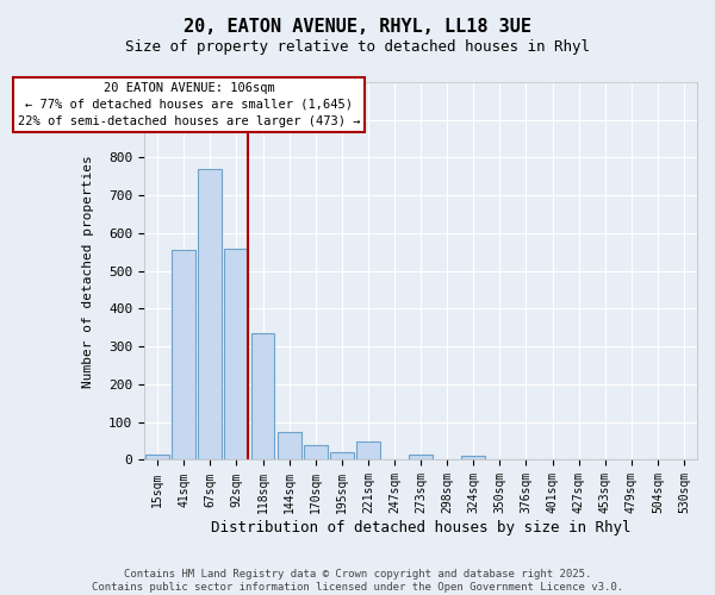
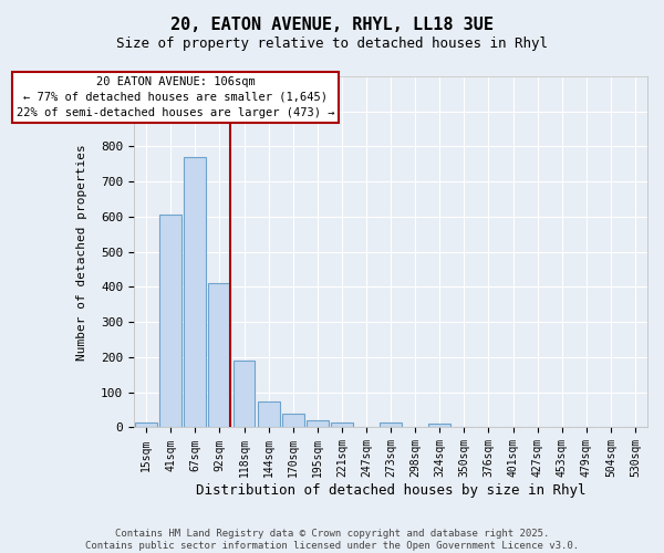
41sqm: 555 -> 605
92sqm: 560 -> 410
118sqm: 335 -> 190
221sqm: 50 -> 15
